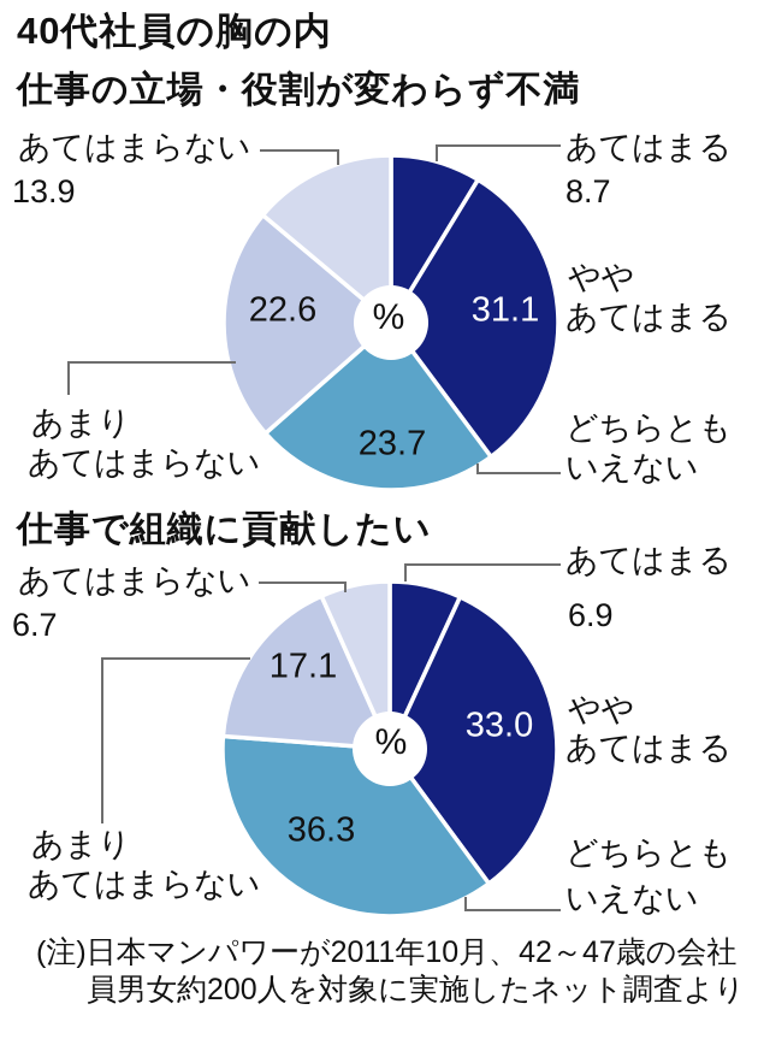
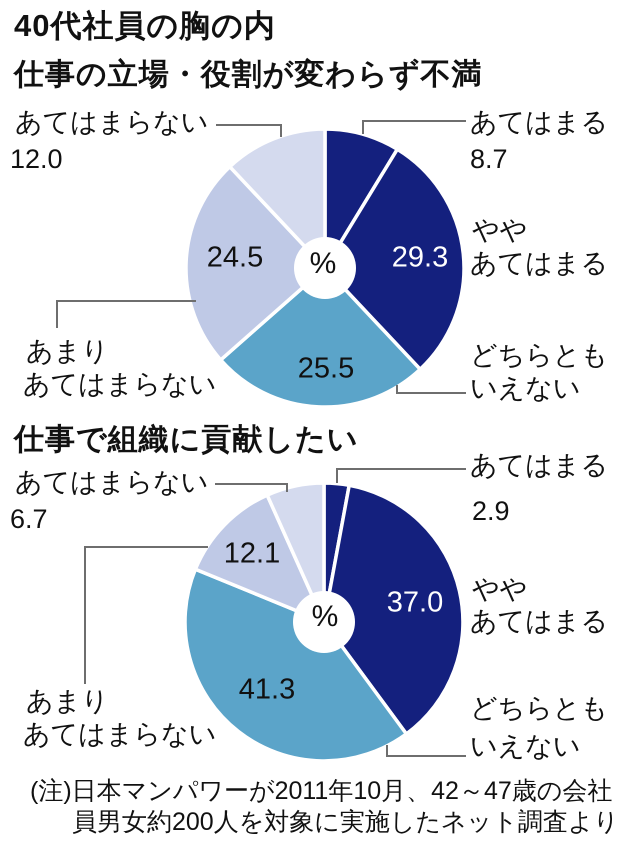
仕事の立場・役割が変わらず不満/ややあてはまる: 31.1 -> 29.3
仕事の立場・役割が変わらず不満/どちらともいえない: 23.7 -> 25.5
仕事の立場・役割が変わらず不満/あまりあてはまらない: 22.6 -> 24.5
仕事の立場・役割が変わらず不満/あてはまらない: 13.9 -> 12.0
仕事で組織に貢献したい/あてはまる: 6.9 -> 2.9
仕事で組織に貢献したい/ややあてはまる: 33.0 -> 37.0
仕事で組織に貢献したい/どちらともいえない: 36.3 -> 41.3
仕事で組織に貢献したい/あまりあてはまらない: 17.1 -> 12.1
